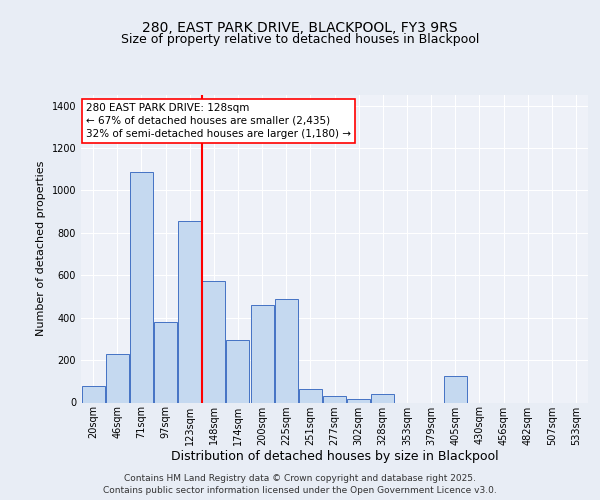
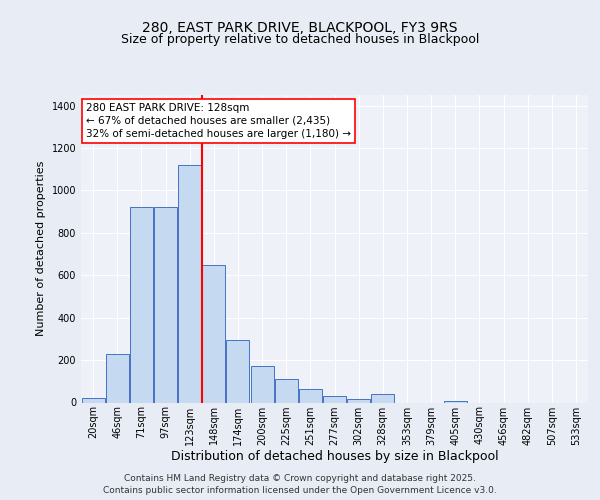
20sqm: 80 -> 20
71sqm: 1085 -> 920
97sqm: 380 -> 920
123sqm: 855 -> 1120
148sqm: 575 -> 650
200sqm: 460 -> 170
225sqm: 490 -> 110
405sqm: 125 -> 5
